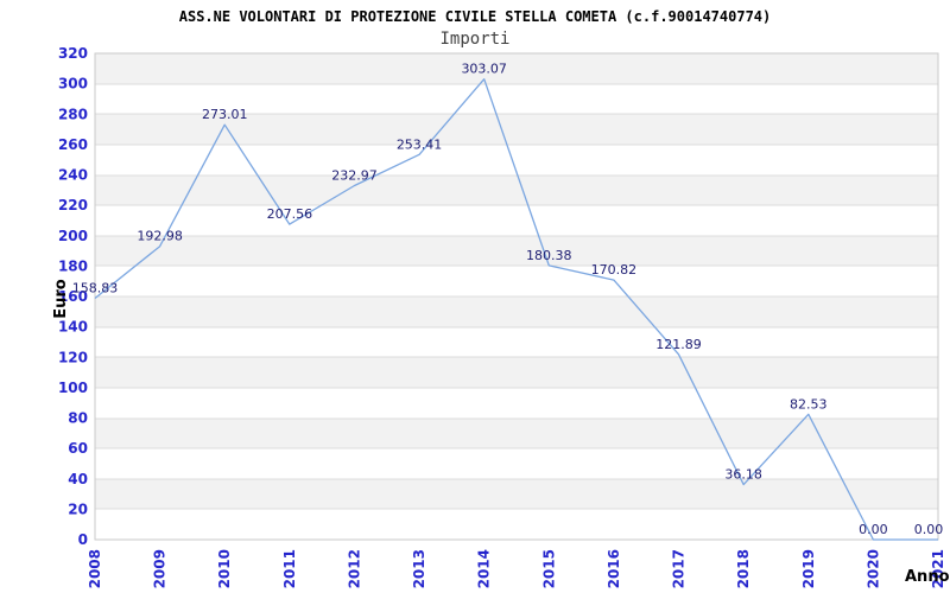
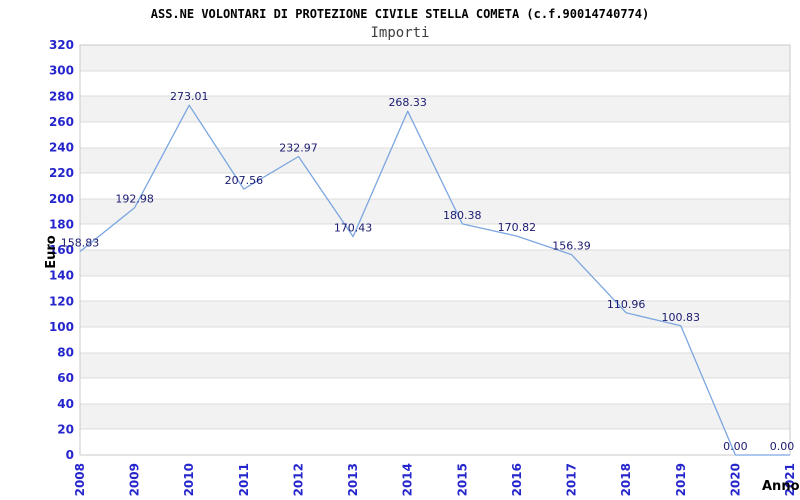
2013: 253.41 -> 170.43
2014: 303.07 -> 268.33
2017: 121.89 -> 156.39
2018: 36.18 -> 110.96
2019: 82.53 -> 100.83
